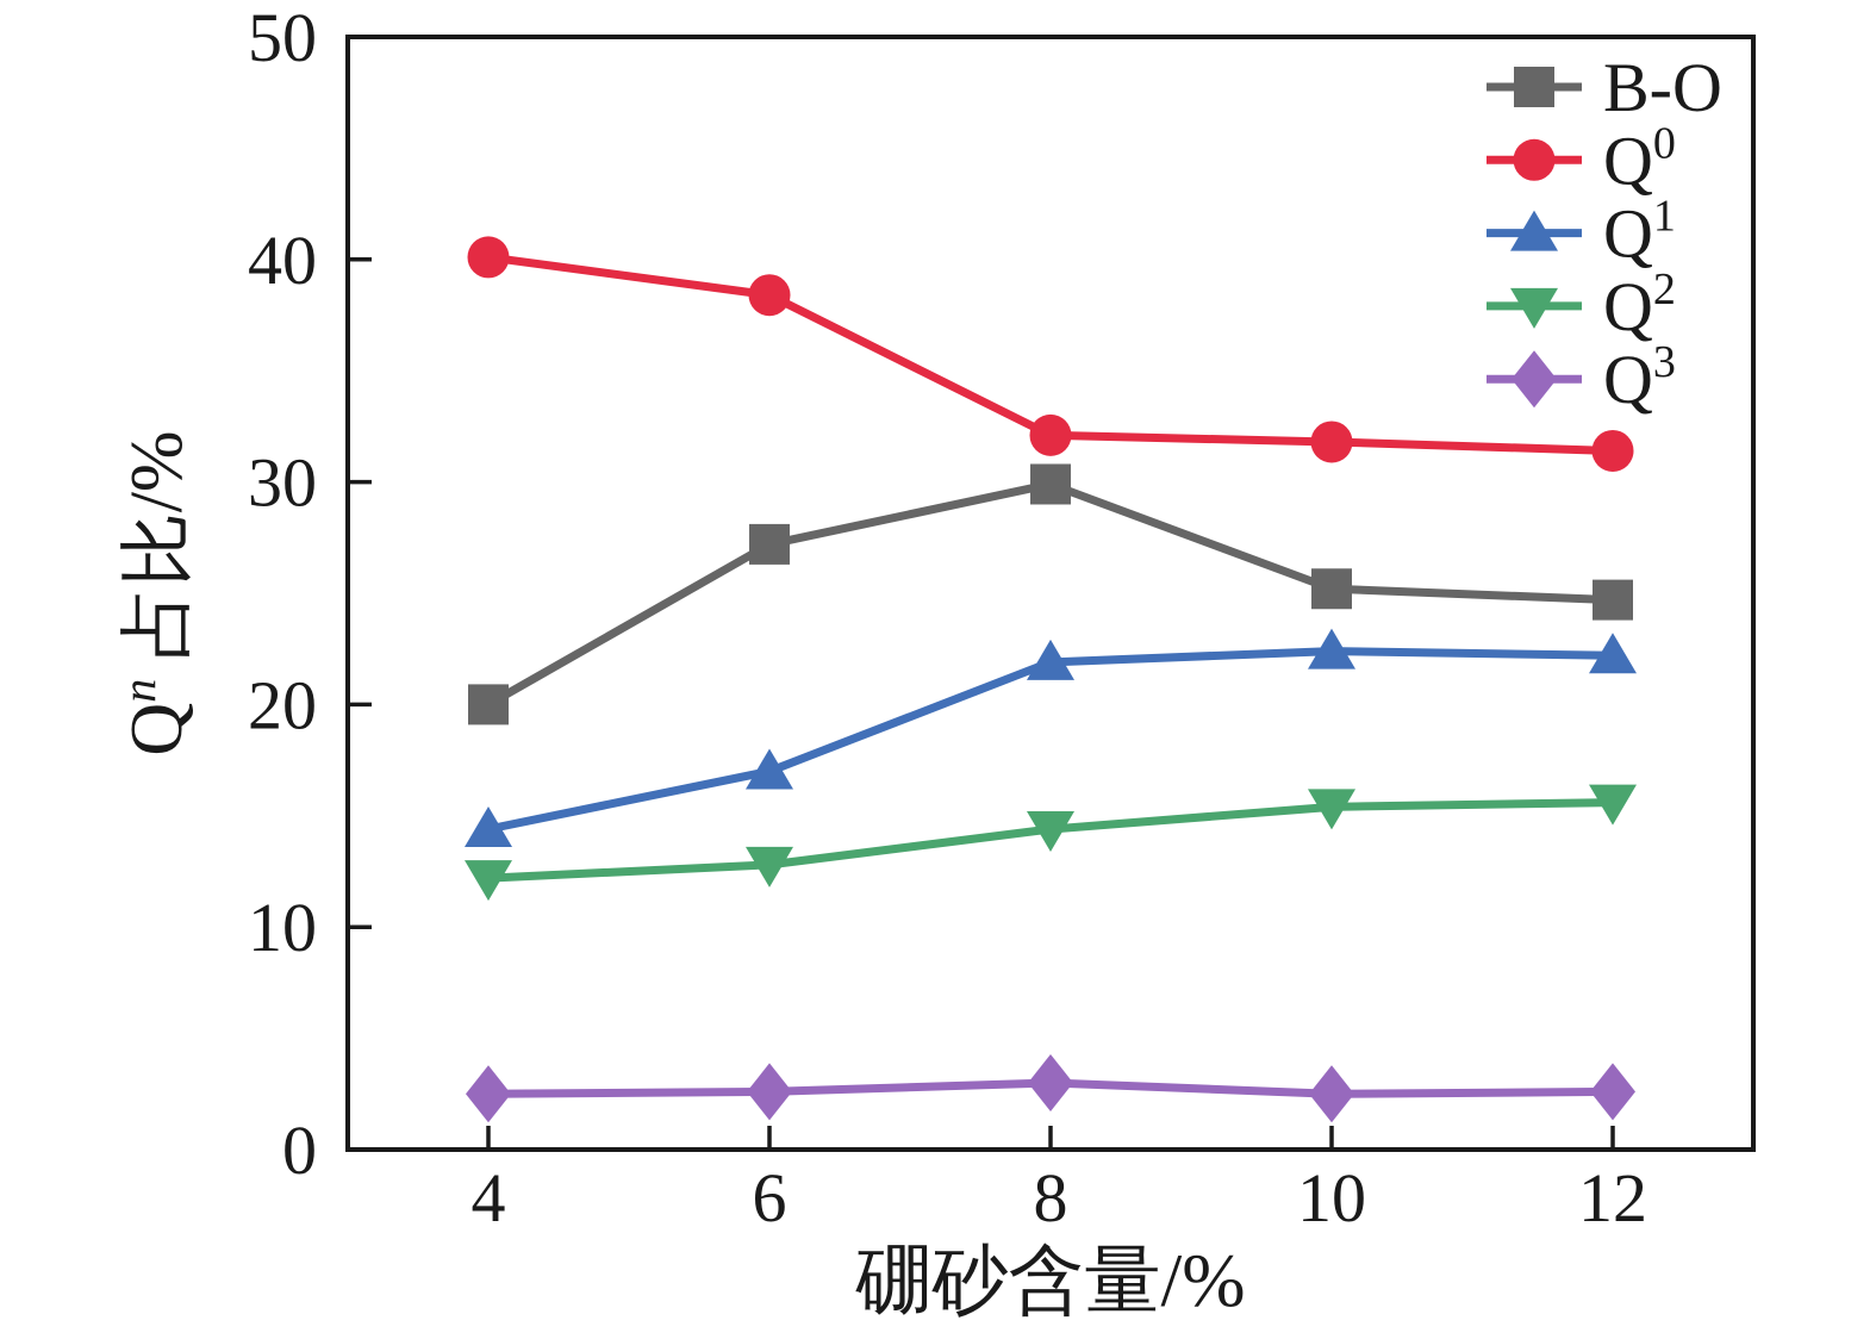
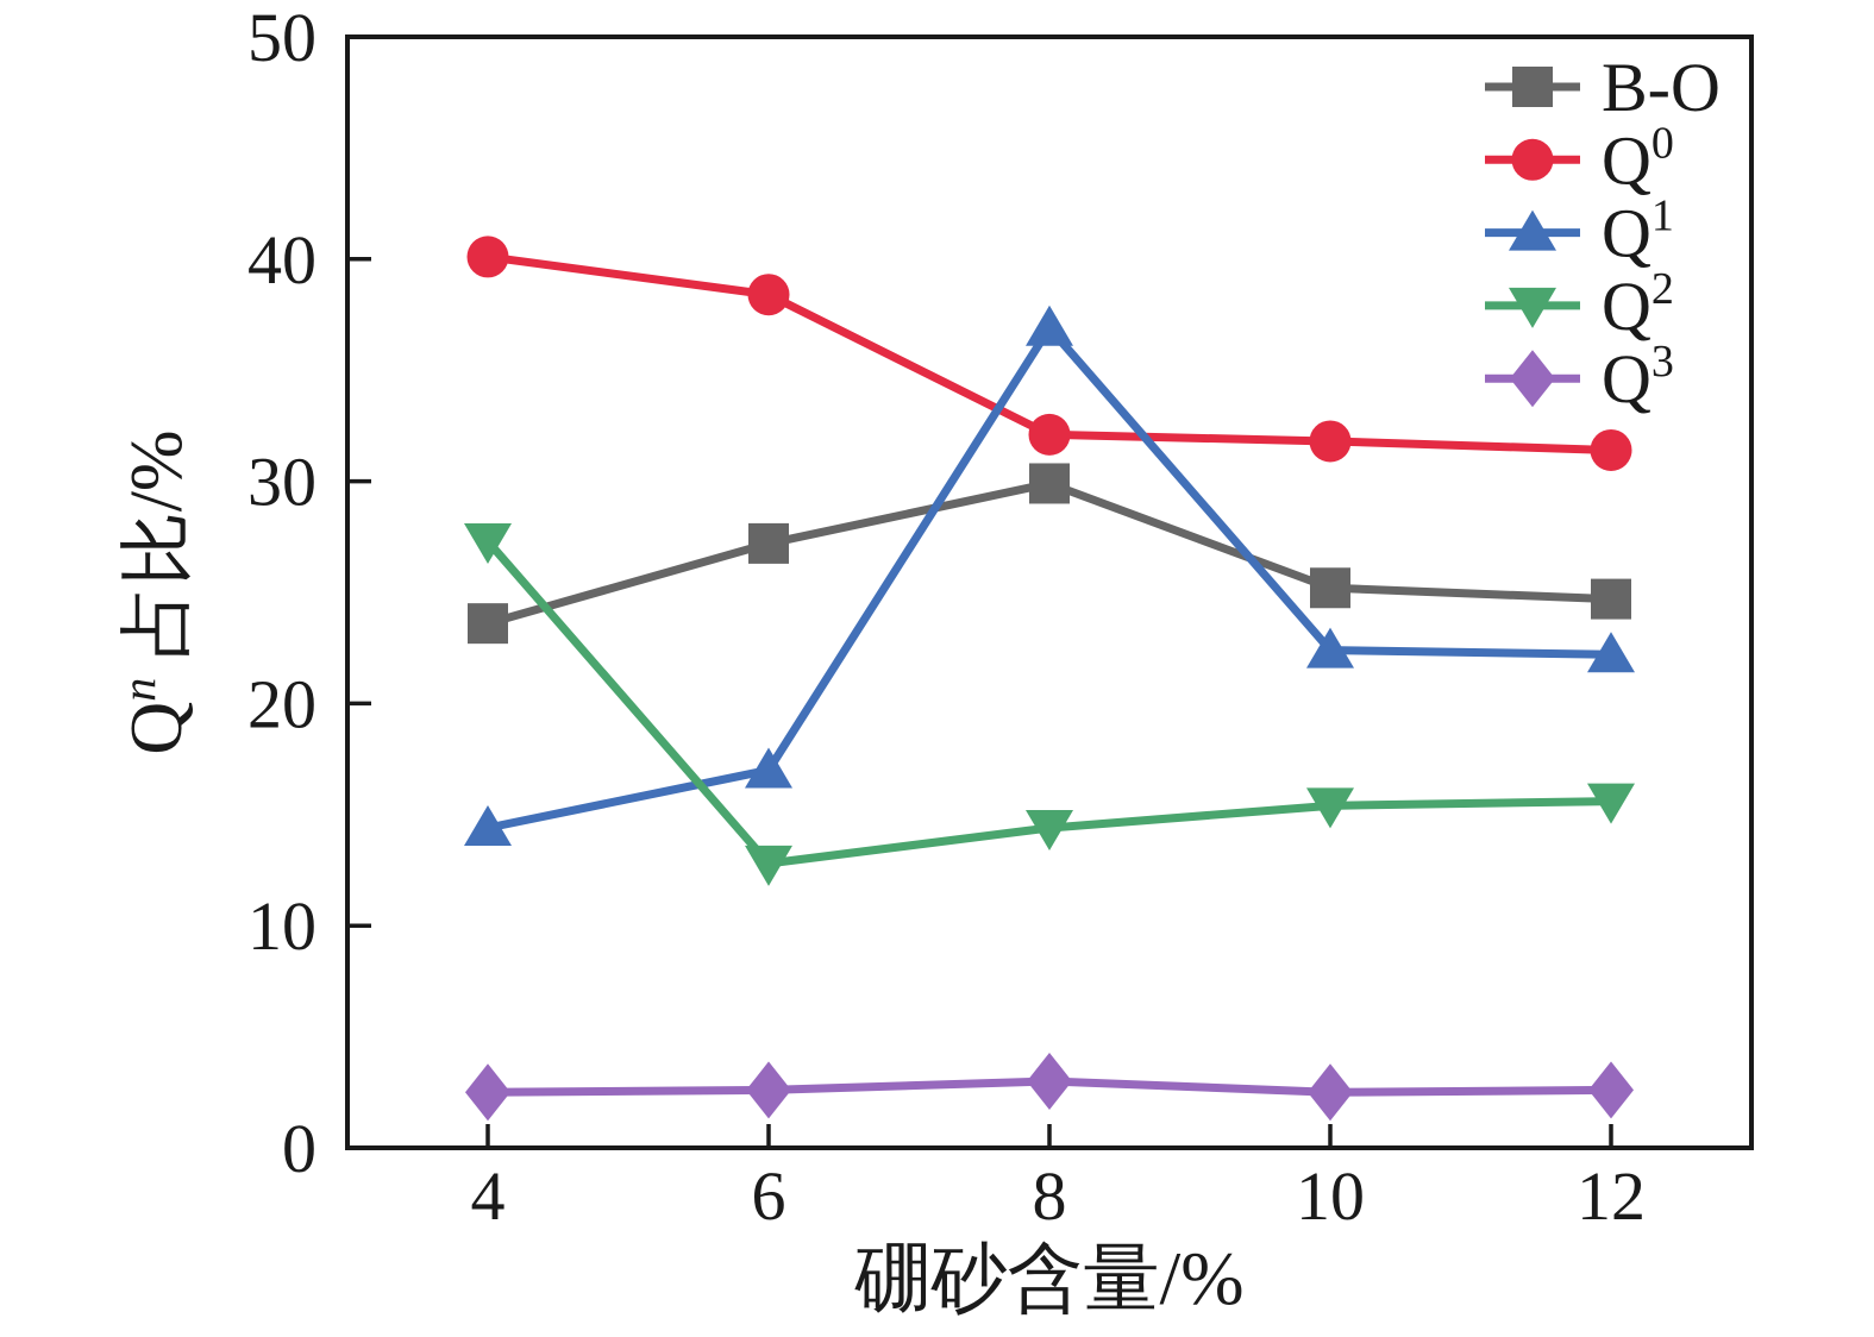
B-O/4: 20.0 -> 23.6
Q2/4: 12.2 -> 27.3
Q1/8: 21.9 -> 36.9
